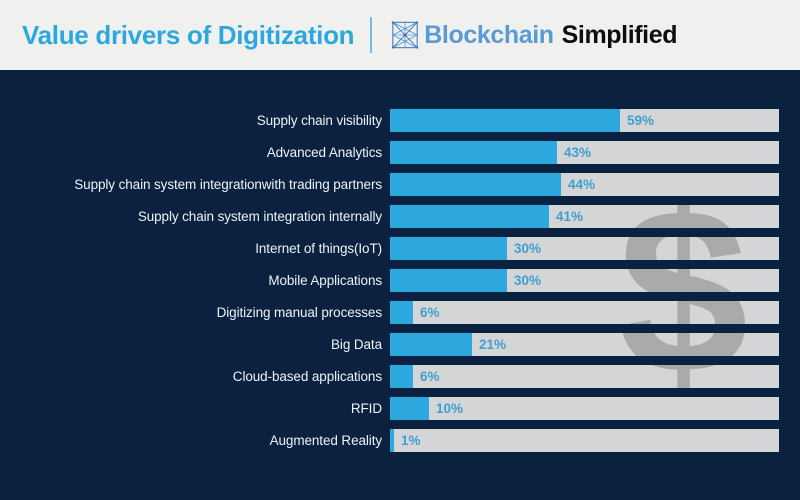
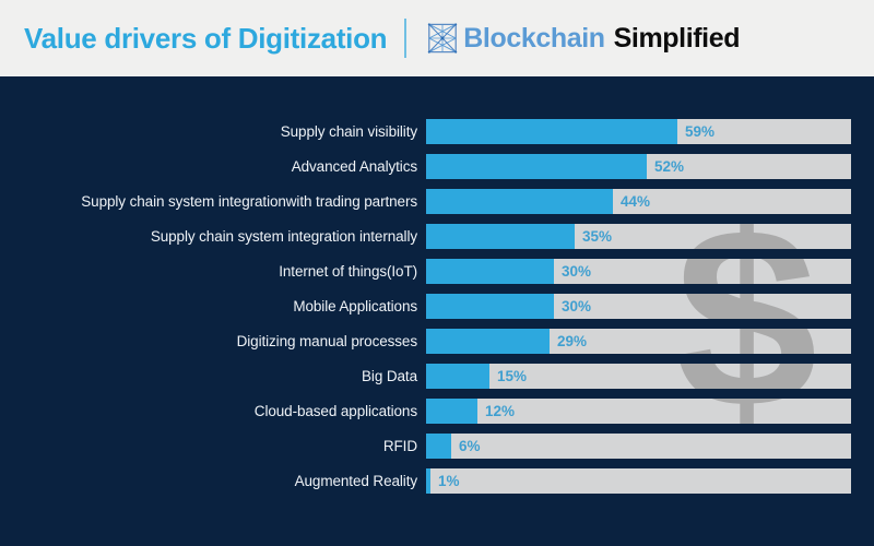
Advanced Analytics: 43% -> 52%
Supply chain system integration internally: 41% -> 35%
Digitizing manual processes: 6% -> 29%
Big Data: 21% -> 15%
Cloud-based applications: 6% -> 12%
RFID: 10% -> 6%
